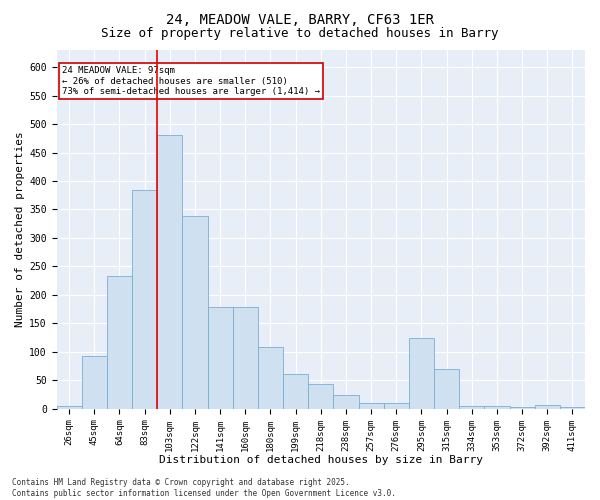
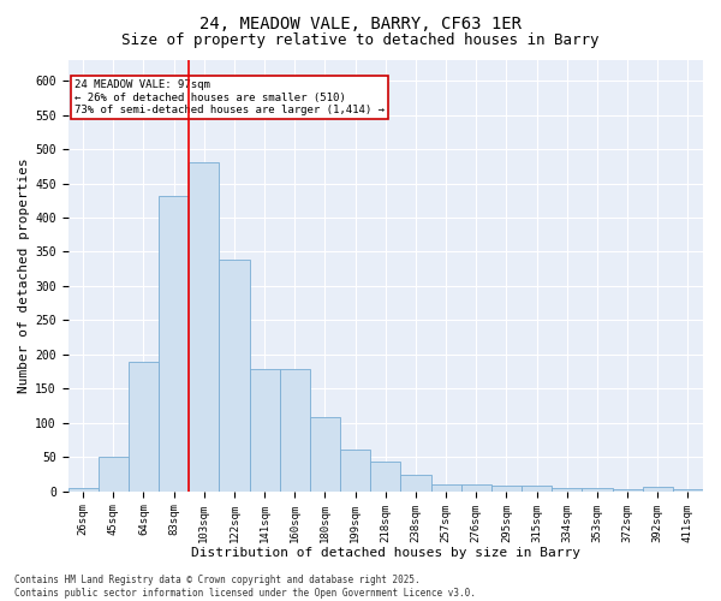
45sqm: 92 -> 50
64sqm: 234 -> 190
83sqm: 384 -> 432
295sqm: 124 -> 8
315sqm: 70 -> 8
